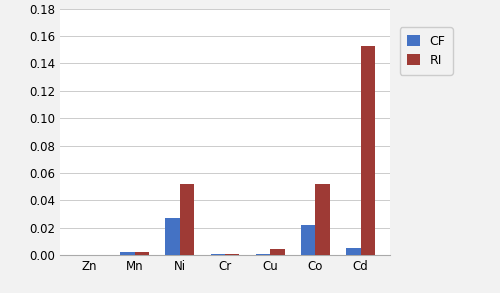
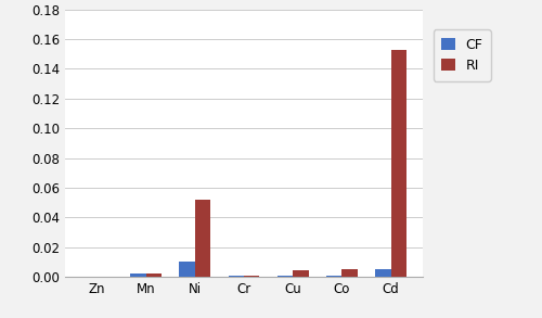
CF/Ni: 0.027 -> 0.010
CF/Co: 0.022 -> 0.001
RI/Co: 0.052 -> 0.005
